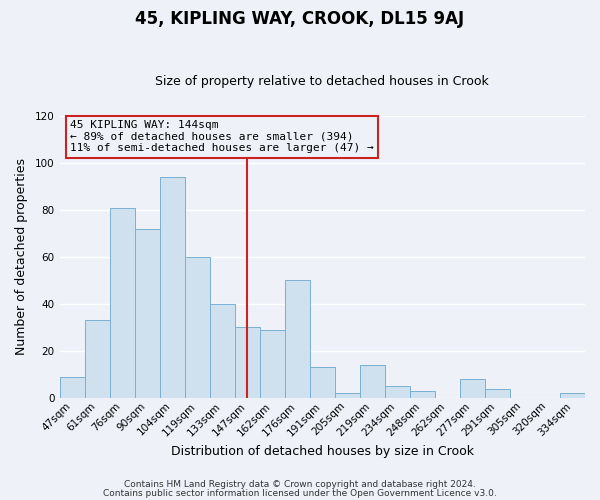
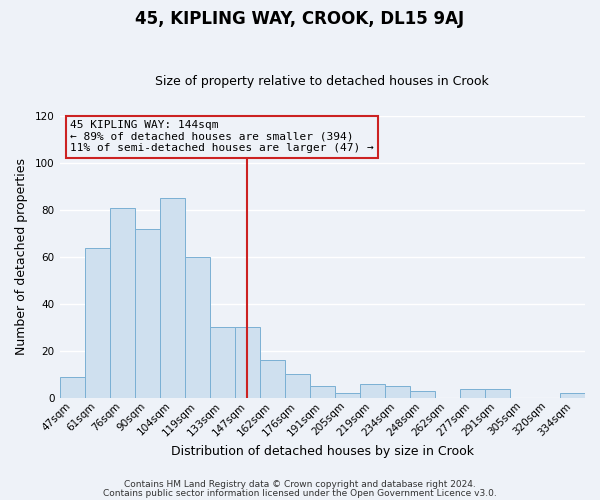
61sqm: 33 -> 64
104sqm: 94 -> 85
133sqm: 40 -> 30
162sqm: 29 -> 16
176sqm: 50 -> 10
191sqm: 13 -> 5
219sqm: 14 -> 6
277sqm: 8 -> 4
